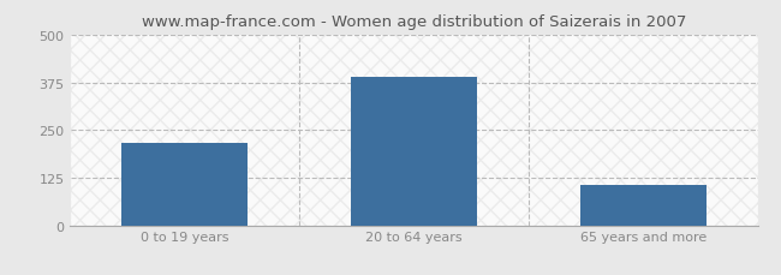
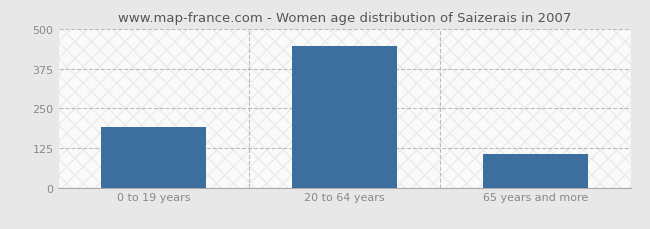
0 to 19 years: 215 -> 190
20 to 64 years: 390 -> 445
